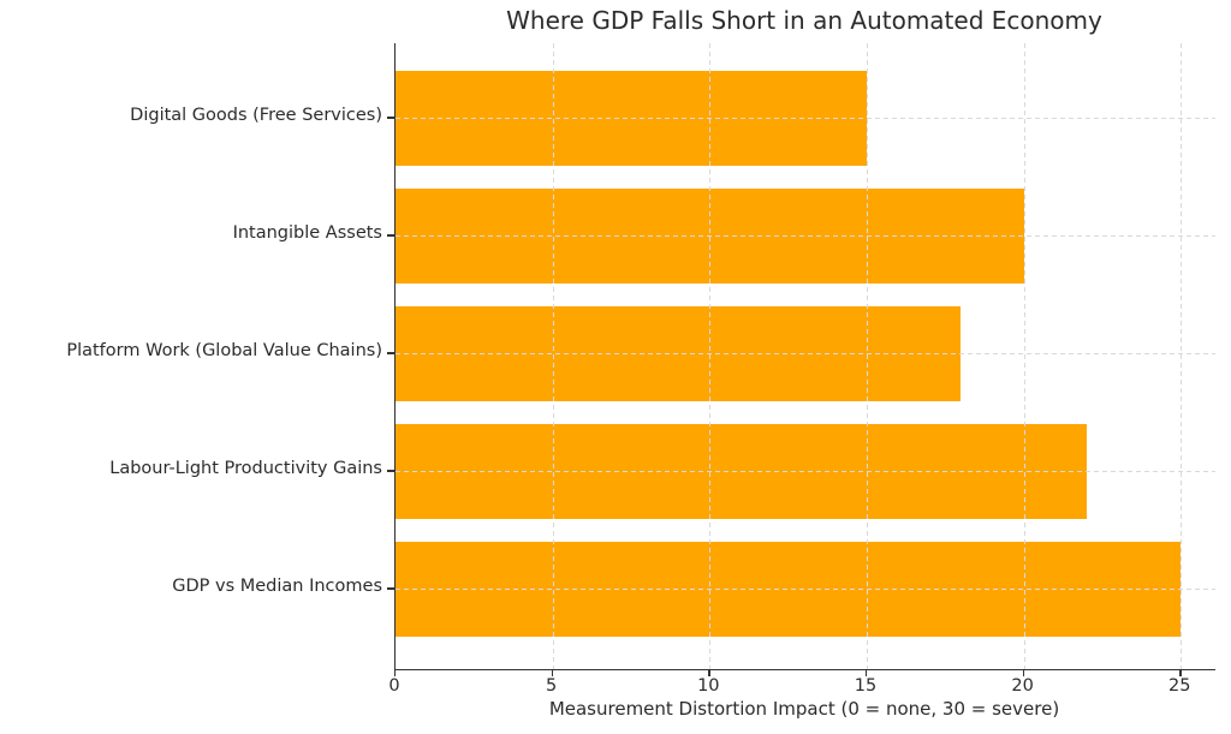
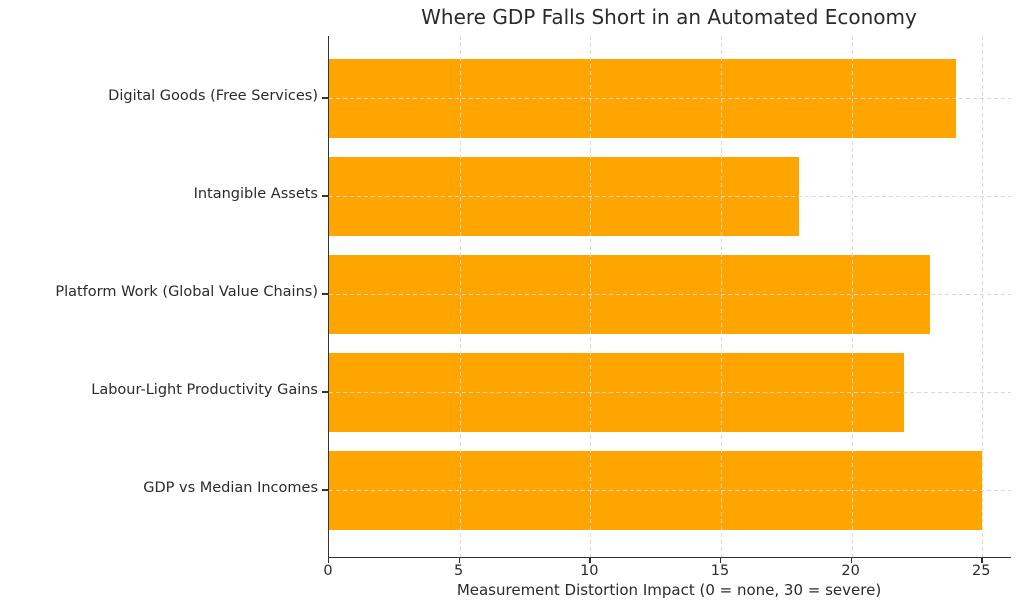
Digital Goods (Free Services): 15 -> 24
Intangible Assets: 20 -> 18
Platform Work (Global Value Chains): 18 -> 23
